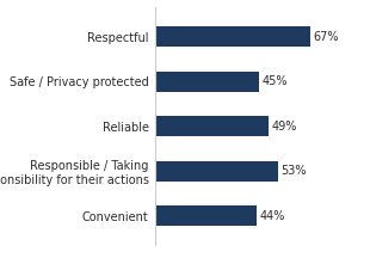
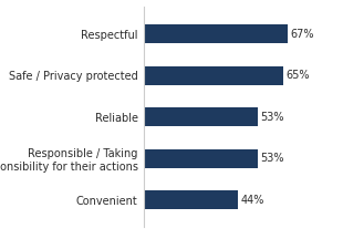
Safe / Privacy protected: 45% -> 65%
Reliable: 49% -> 53%
